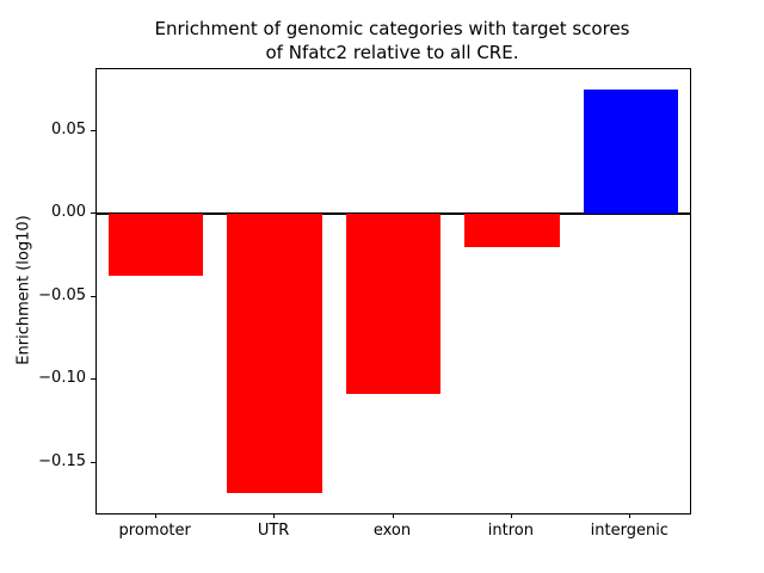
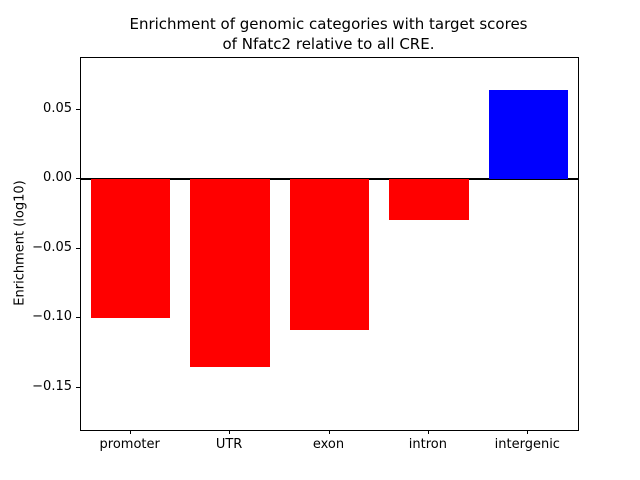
promoter: -0.037 -> -0.100
UTR: -0.168 -> -0.135
intron: -0.020 -> -0.029
intergenic: 0.075 -> 0.064
